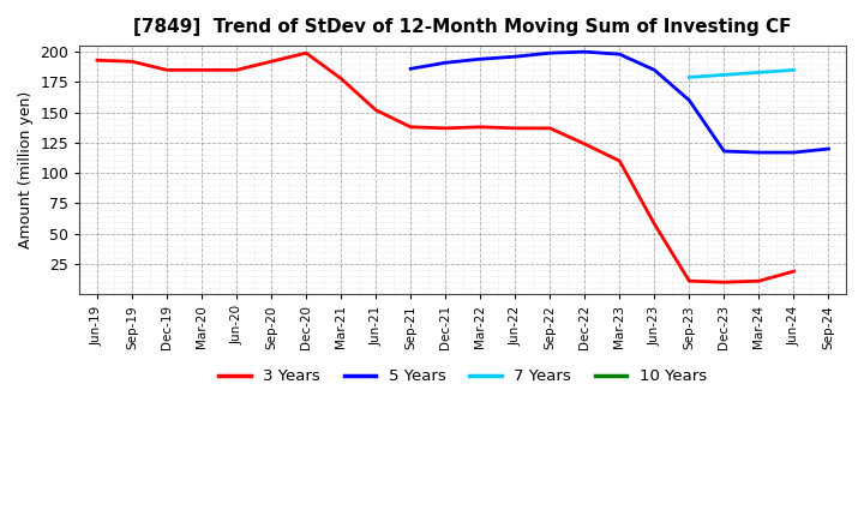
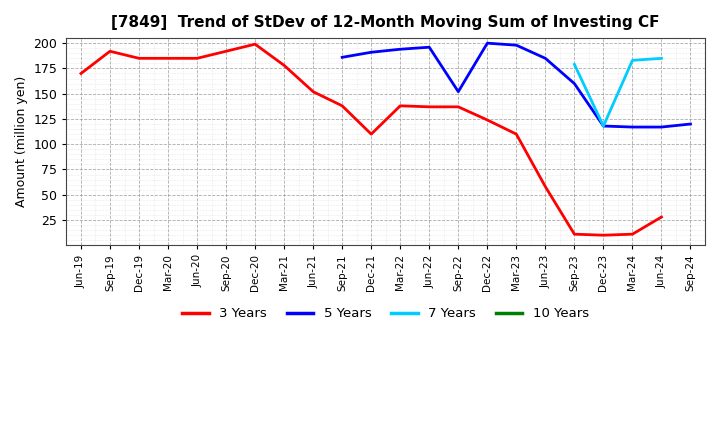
3 Years/Jun-19: 193 -> 170
3 Years/Dec-21: 137 -> 110
5 Years/Sep-22: 199 -> 152
7 Years/Dec-23: 181 -> 118
3 Years/Jun-24: 19 -> 28
